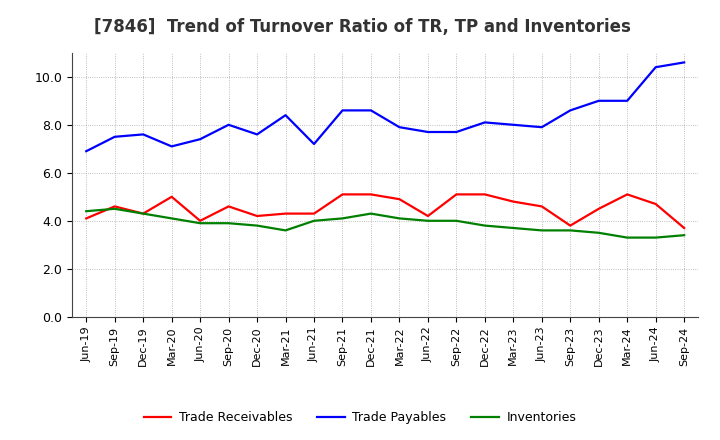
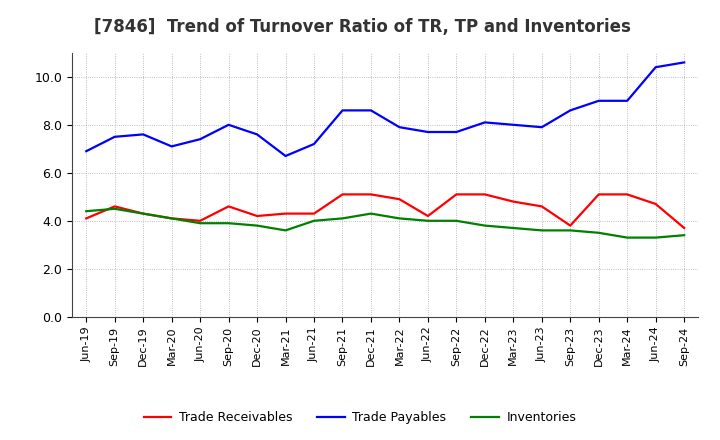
Trade Receivables/Mar-20: 5.0 -> 4.1
Trade Payables/Mar-21: 8.4 -> 6.7
Trade Receivables/Dec-23: 4.5 -> 5.1
